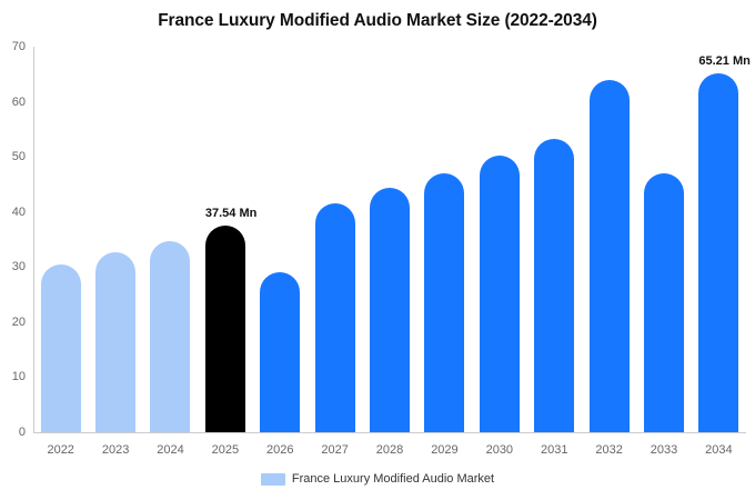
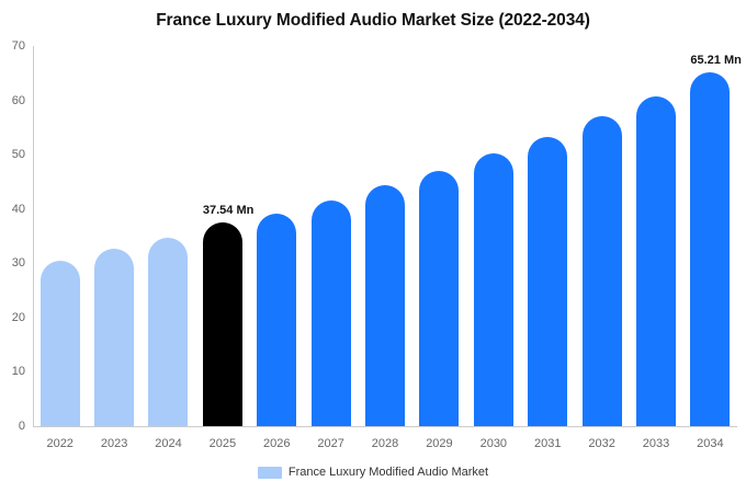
2026: 29 -> 39
2032: 64 -> 57
2033: 47 -> 61
